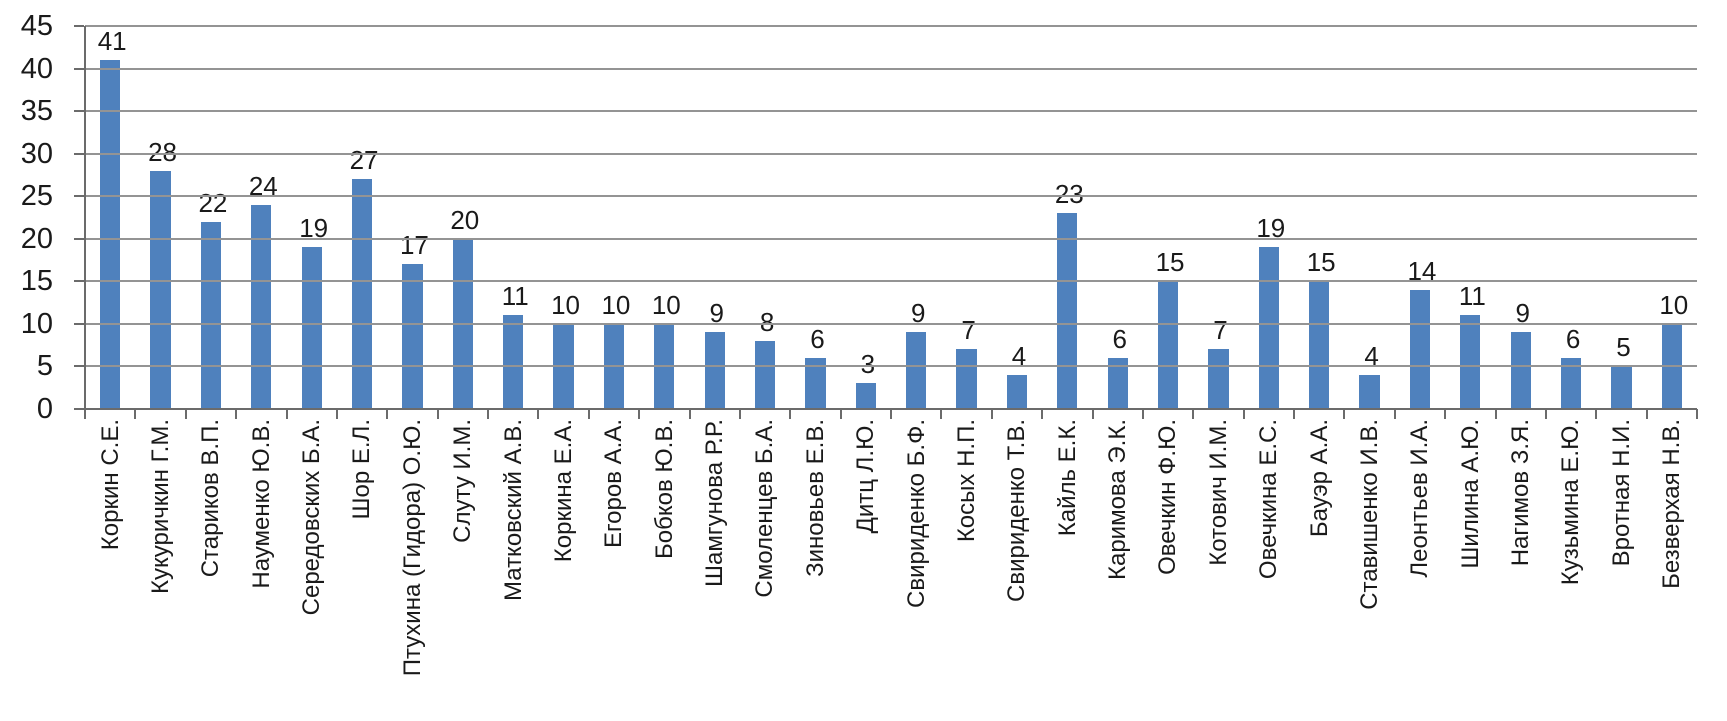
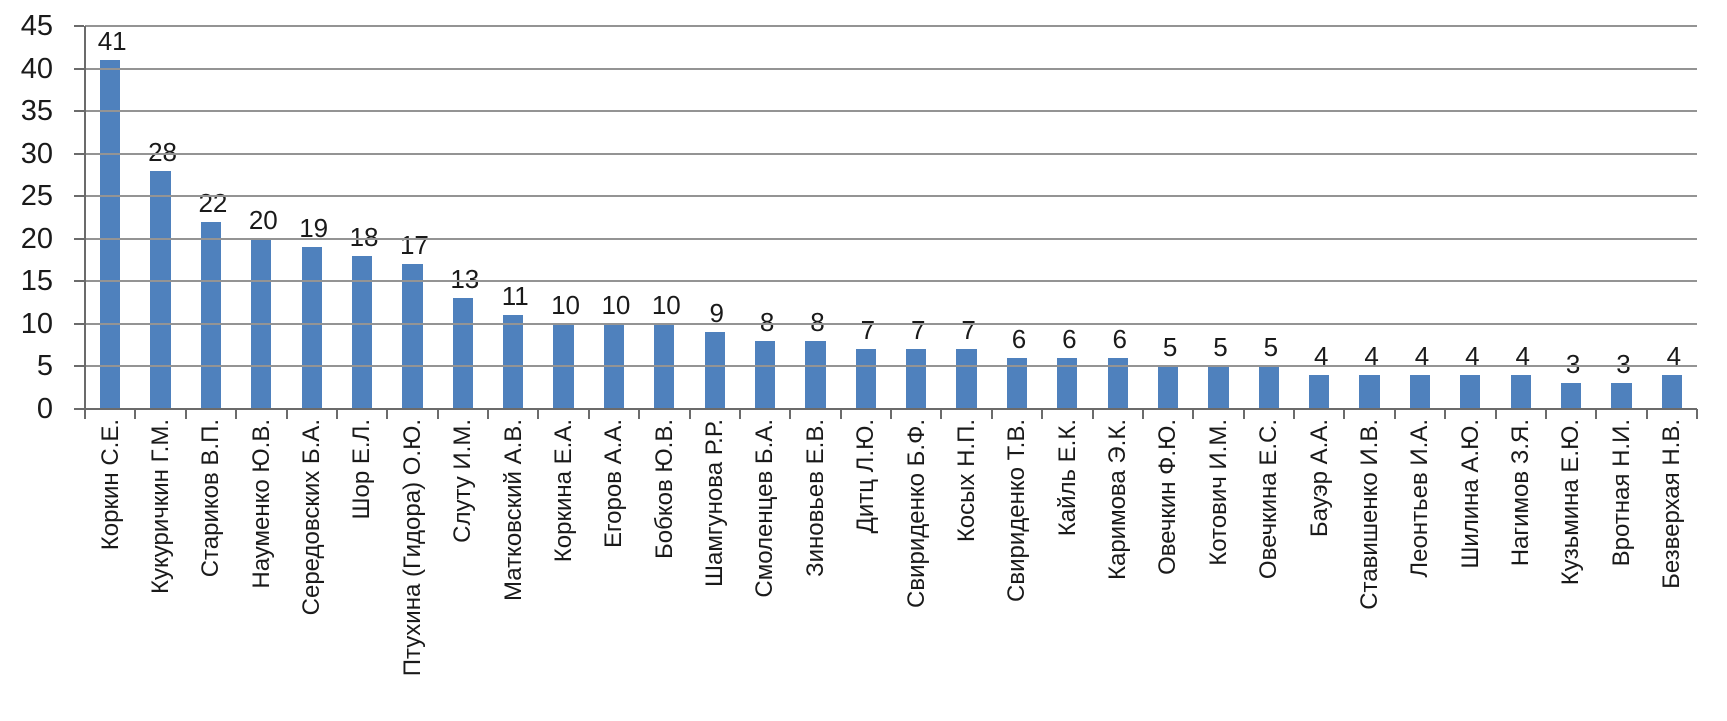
Науменко Ю.В.: 24 -> 20
Шор Е.Л.: 27 -> 18
Слуту И.М.: 20 -> 13
Зиновьев Е.В.: 6 -> 8
Дитц Л.Ю.: 3 -> 7
Свириденко Б.Ф.: 9 -> 7
Свириденко Т.В.: 4 -> 6
Кайль Е.К.: 23 -> 6
Овечкин Ф.Ю.: 15 -> 5
Котович И.М.: 7 -> 5
Овечкина Е.С.: 19 -> 5
Бауэр А.А.: 15 -> 4
Леонтьев И.А.: 14 -> 4
Шилина А.Ю.: 11 -> 4
Нагимов З.Я.: 9 -> 4
Кузьмина Е.Ю.: 6 -> 3
Вротная Н.И.: 5 -> 3
Безверхая Н.В.: 10 -> 4
